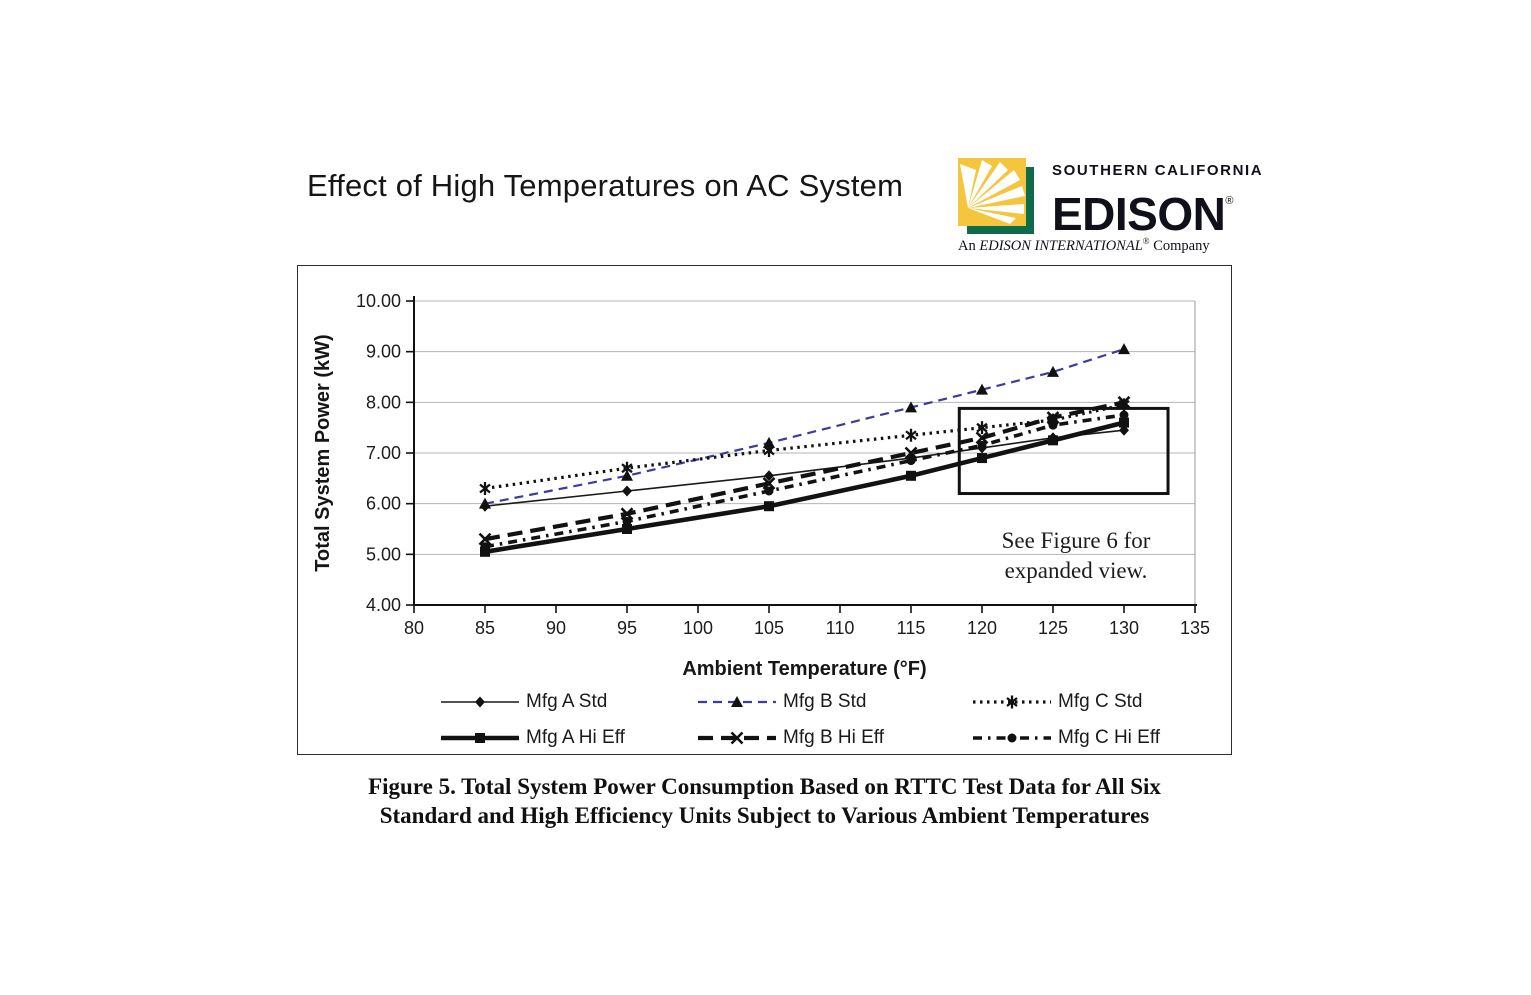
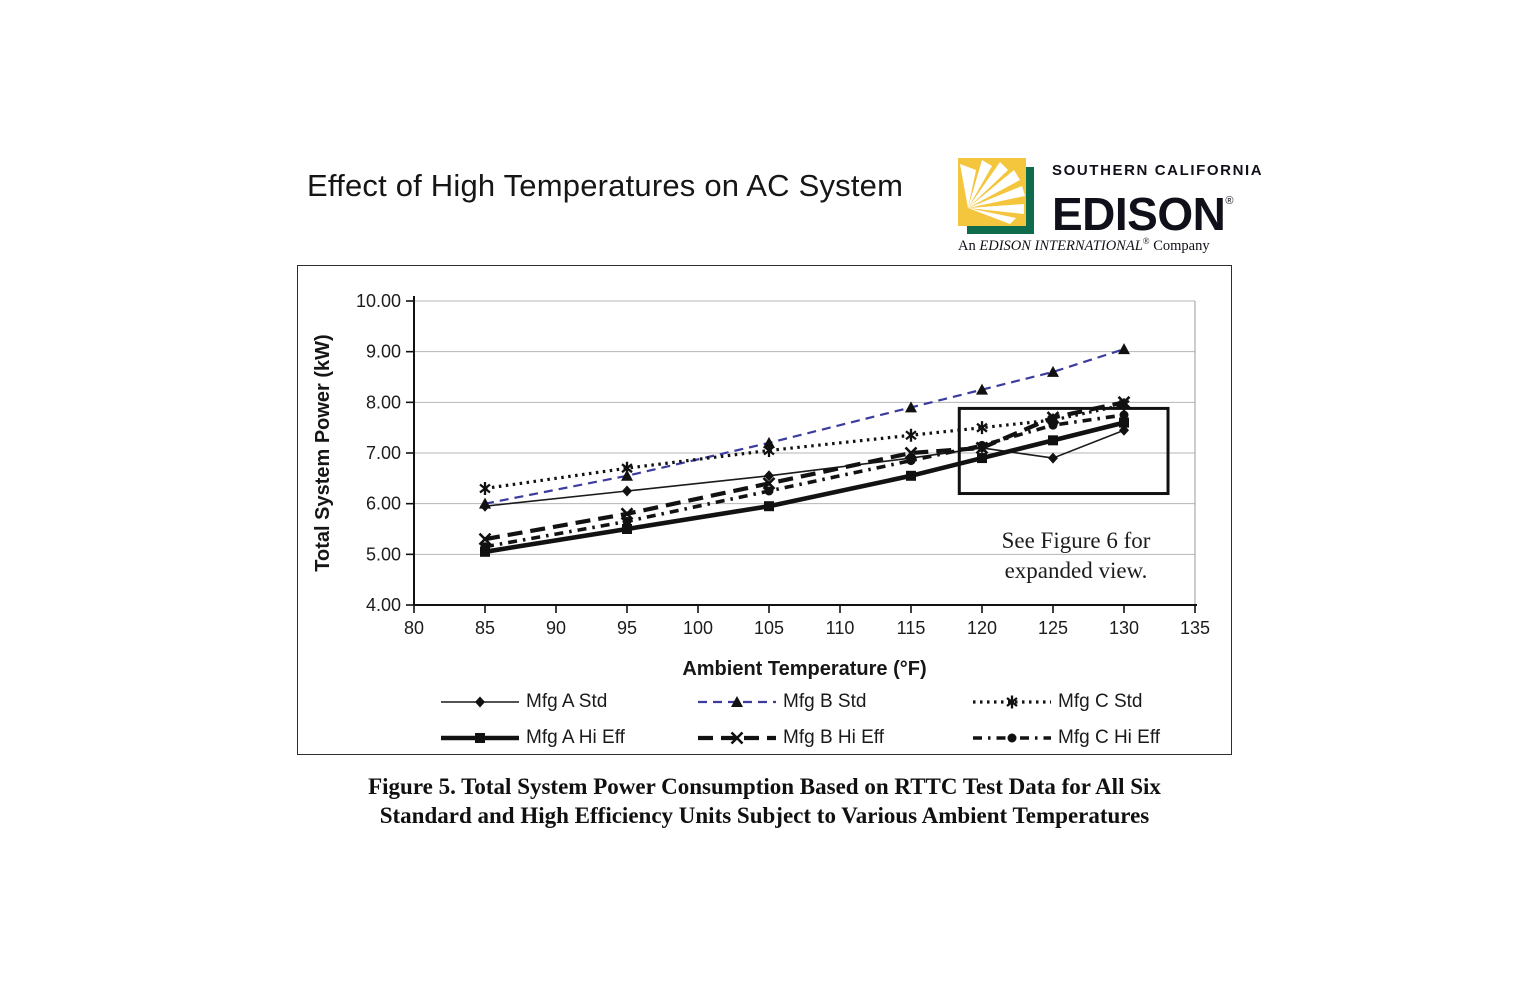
Mfg B Hi Eff/120: 7.3 -> 7.1
Mfg A Std/125: 7.3 -> 6.9
